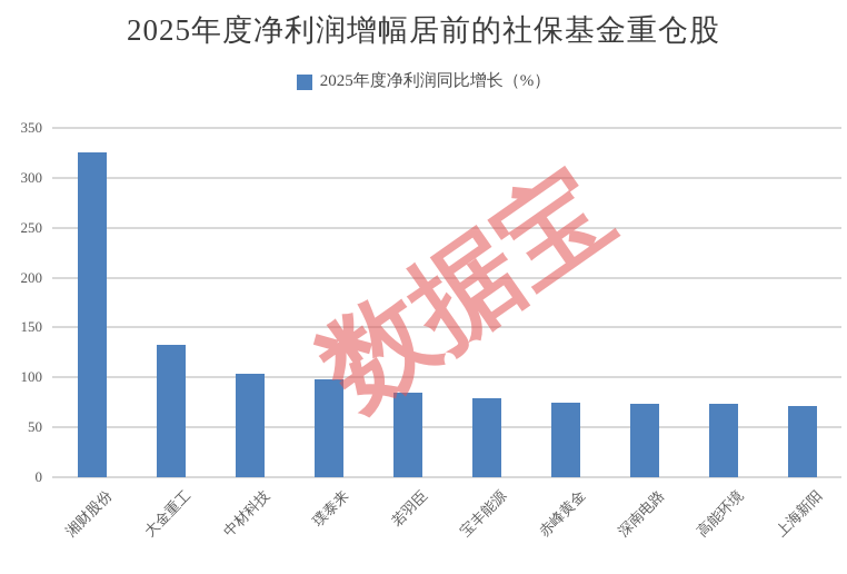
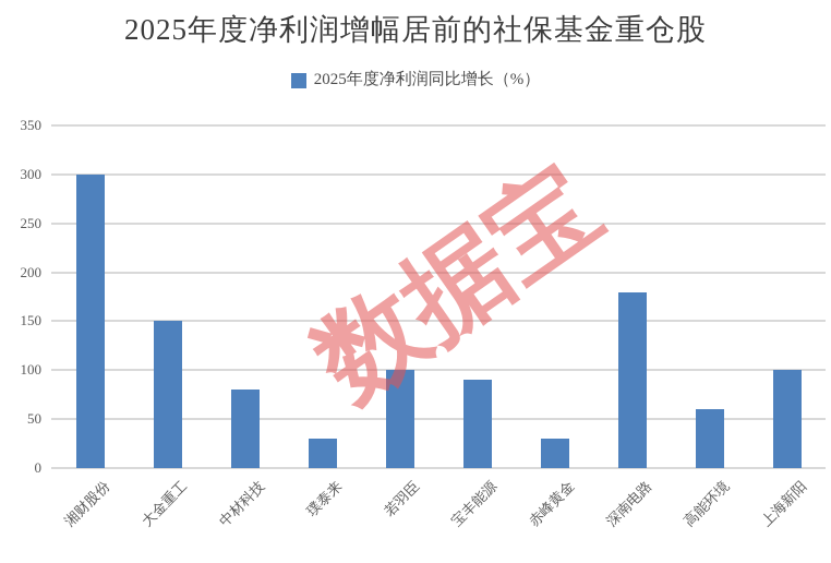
湘财股份: 320 -> 300
大金重工: 130 -> 150
中材科技: 100 -> 80
璞泰来: 100 -> 30
若羽臣: 80 -> 100
宝丰能源: 80 -> 90
赤峰黄金: 80 -> 30
深南电路: 70 -> 180
高能环境: 70 -> 60
上海新阳: 70 -> 100
